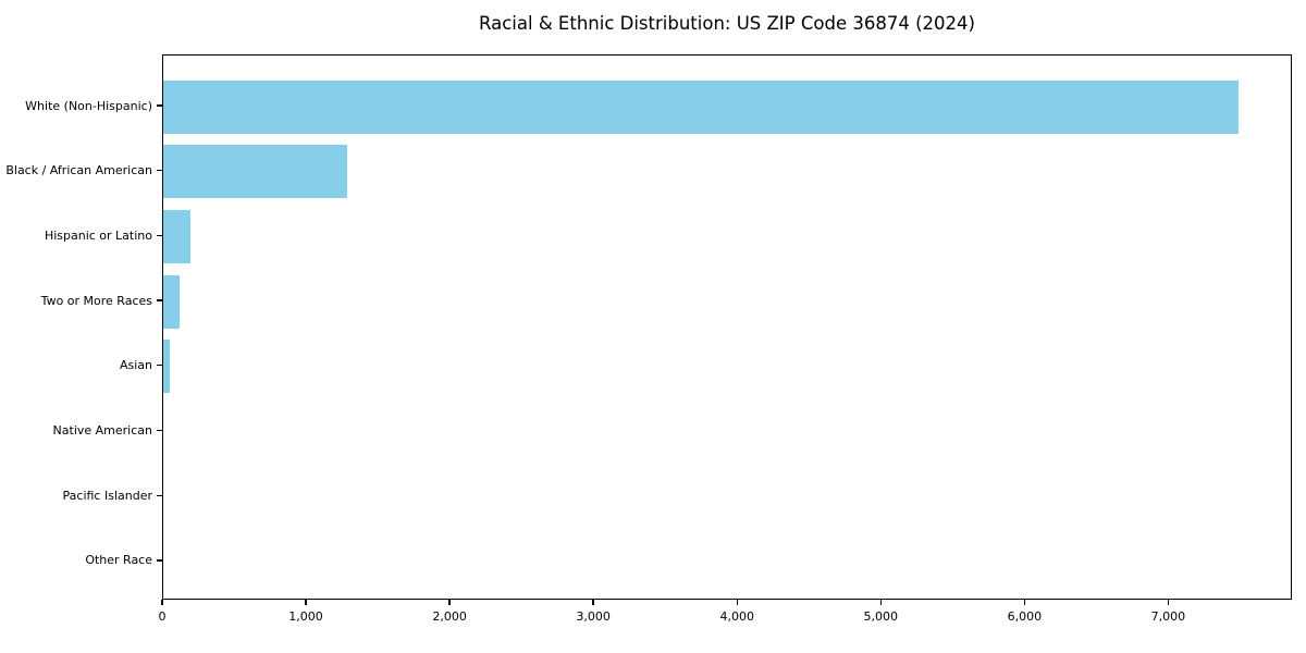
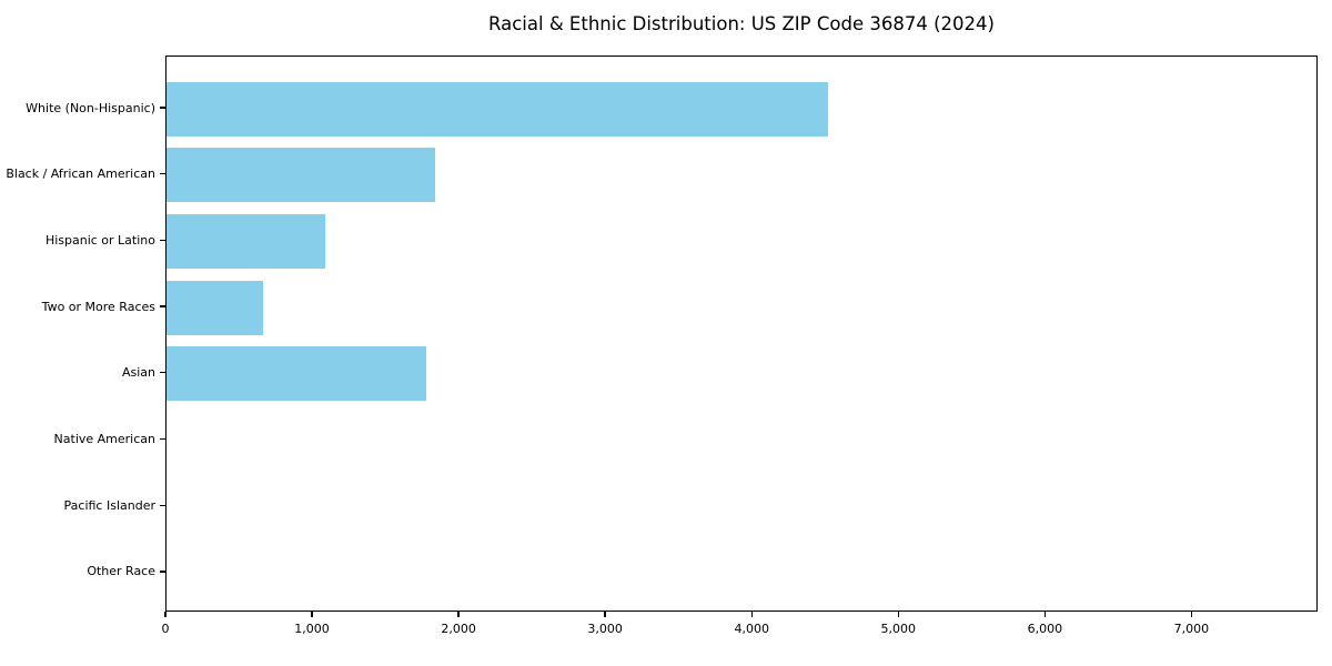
White (Non-Hispanic): 7480 -> 4510
Black / African American: 1280 -> 1830
Hispanic or Latino: 190 -> 1080
Two or More Races: 120 -> 660
Asian: 50 -> 1770
